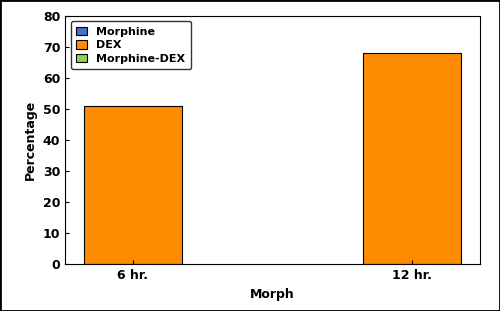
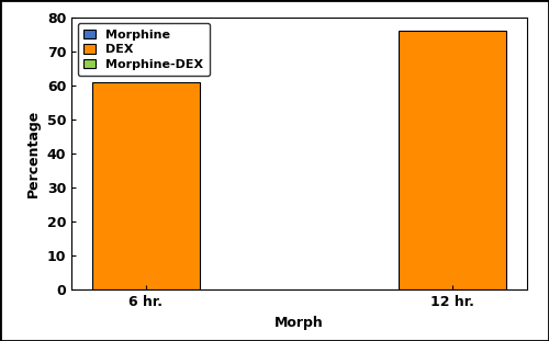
6 hr.: 51 -> 61
12 hr.: 68 -> 76
